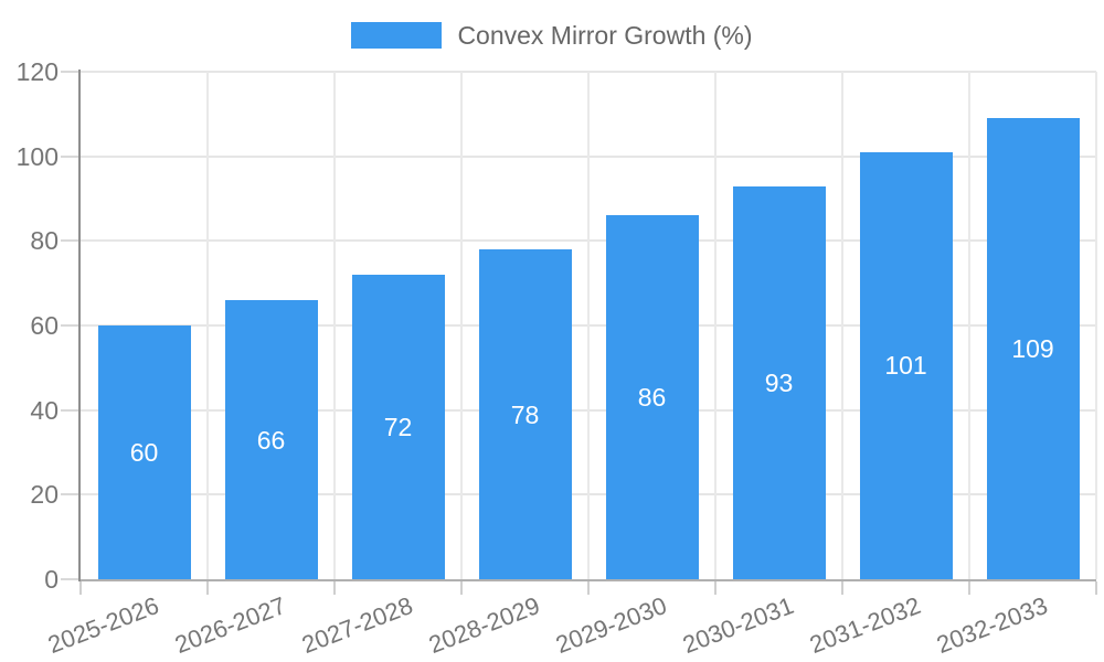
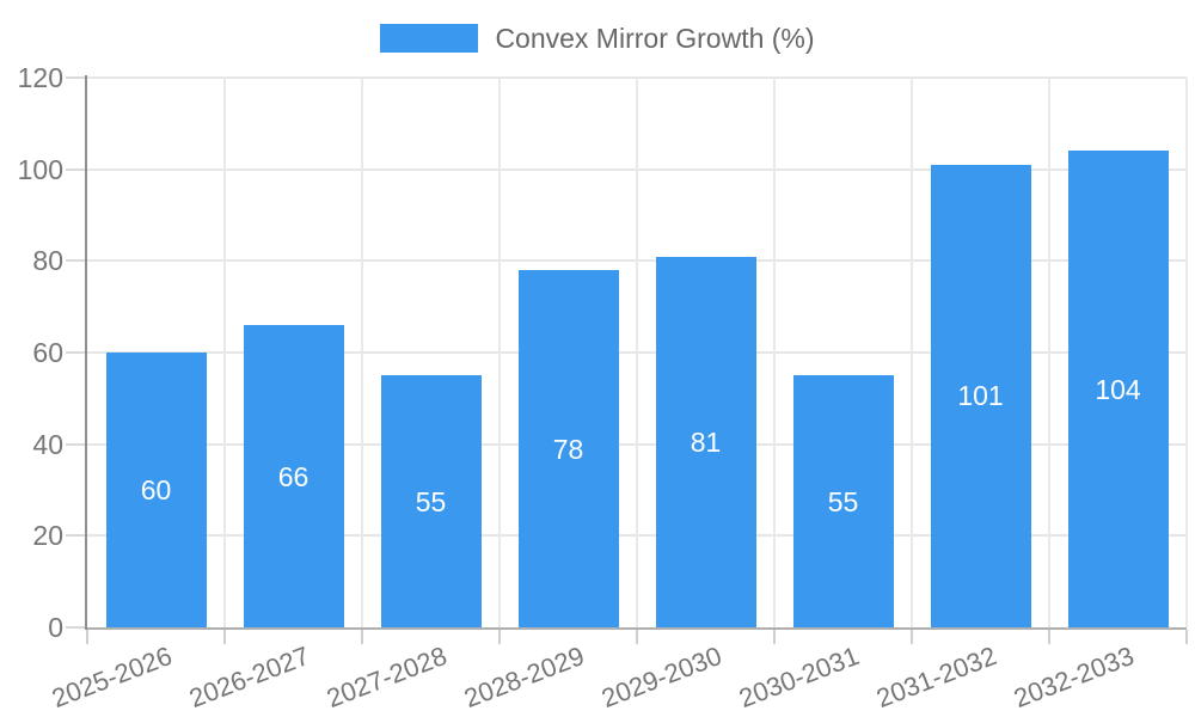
2027-2028: 72 -> 55
2029-2030: 86 -> 81
2030-2031: 93 -> 55
2032-2033: 109 -> 104
